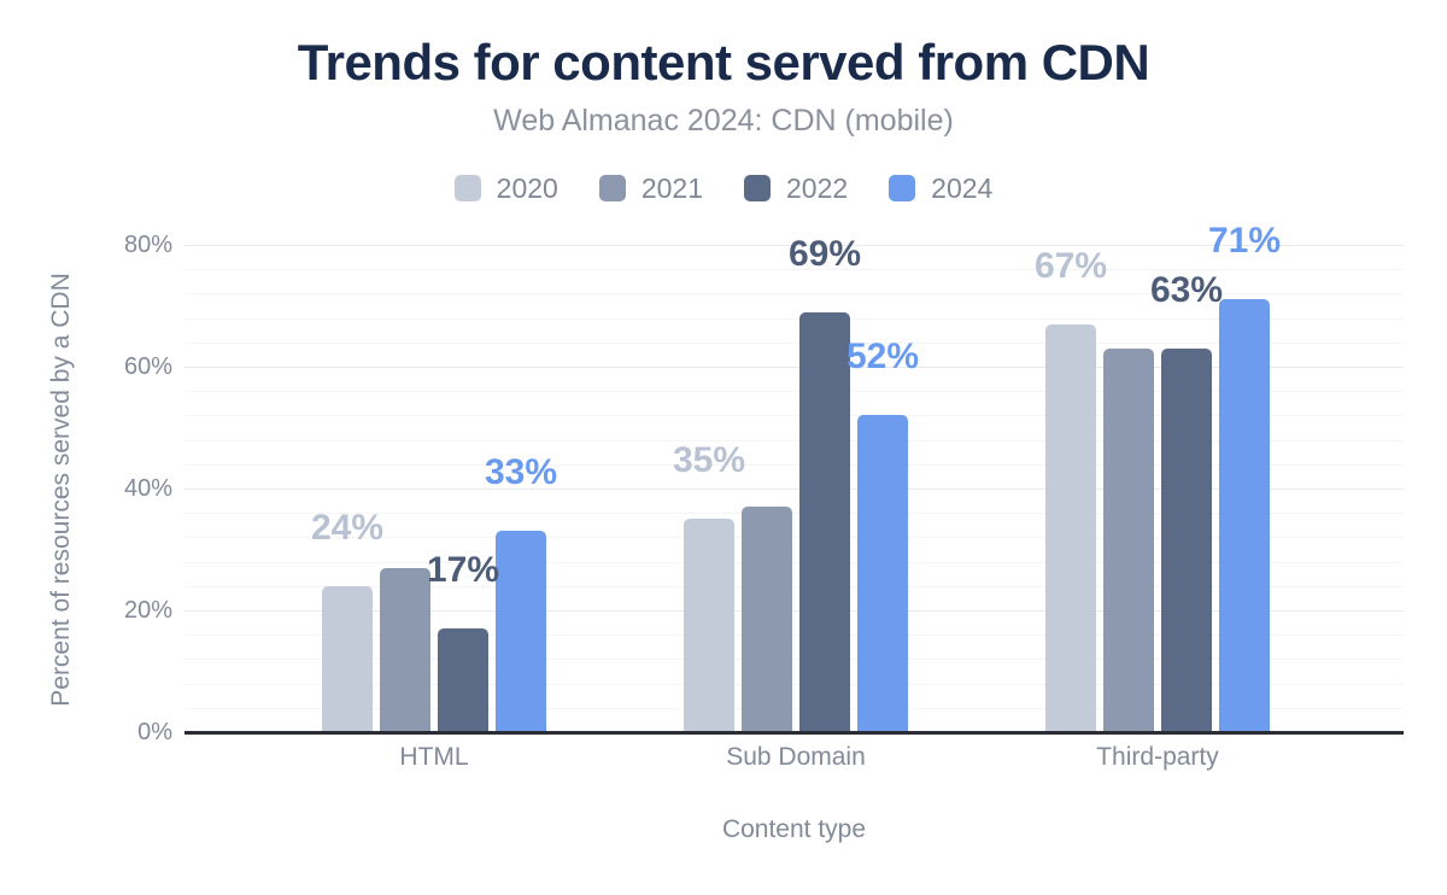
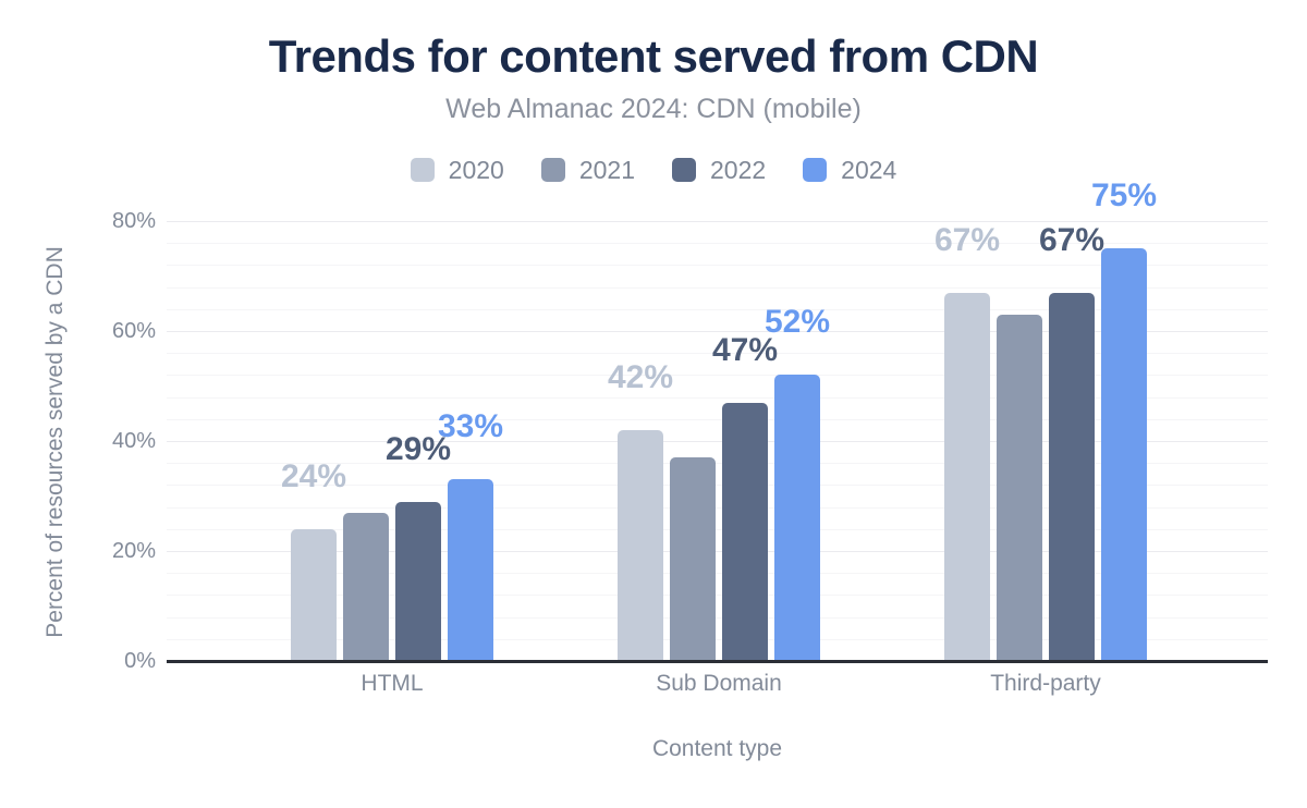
2022/HTML: 17% -> 29%
2020/Sub Domain: 35% -> 42%
2022/Sub Domain: 69% -> 47%
2022/Third-party: 63% -> 67%
2024/Third-party: 71% -> 75%
